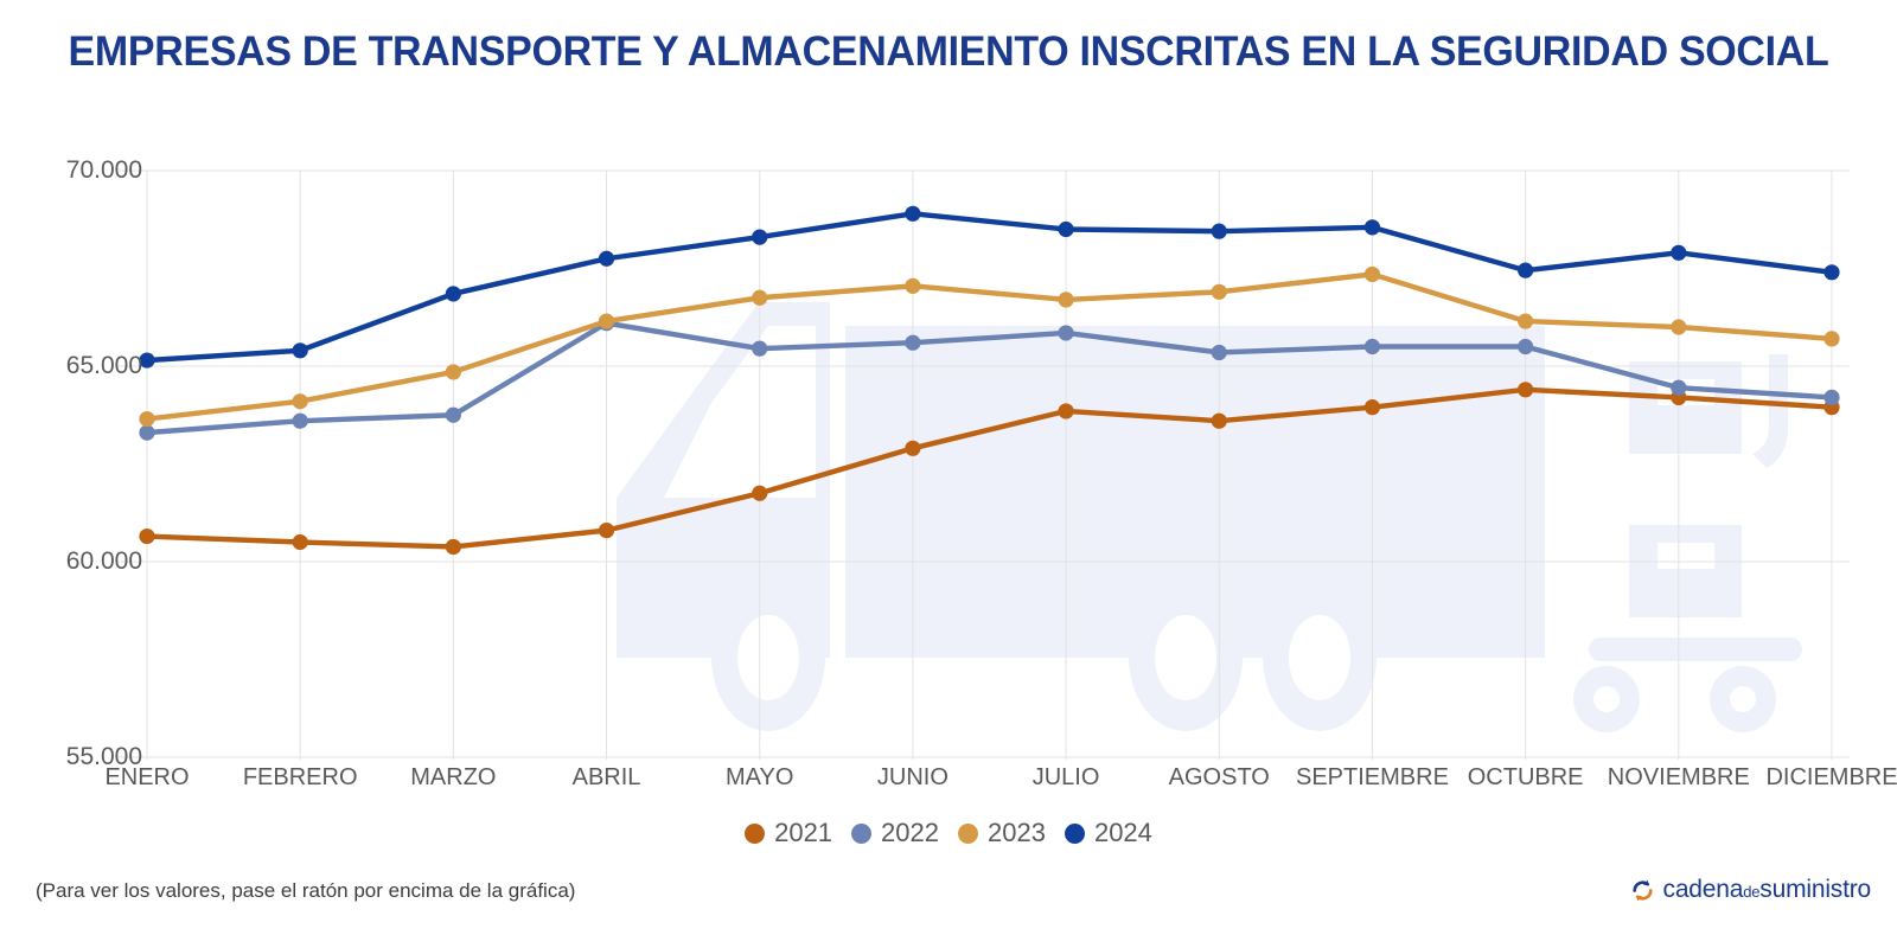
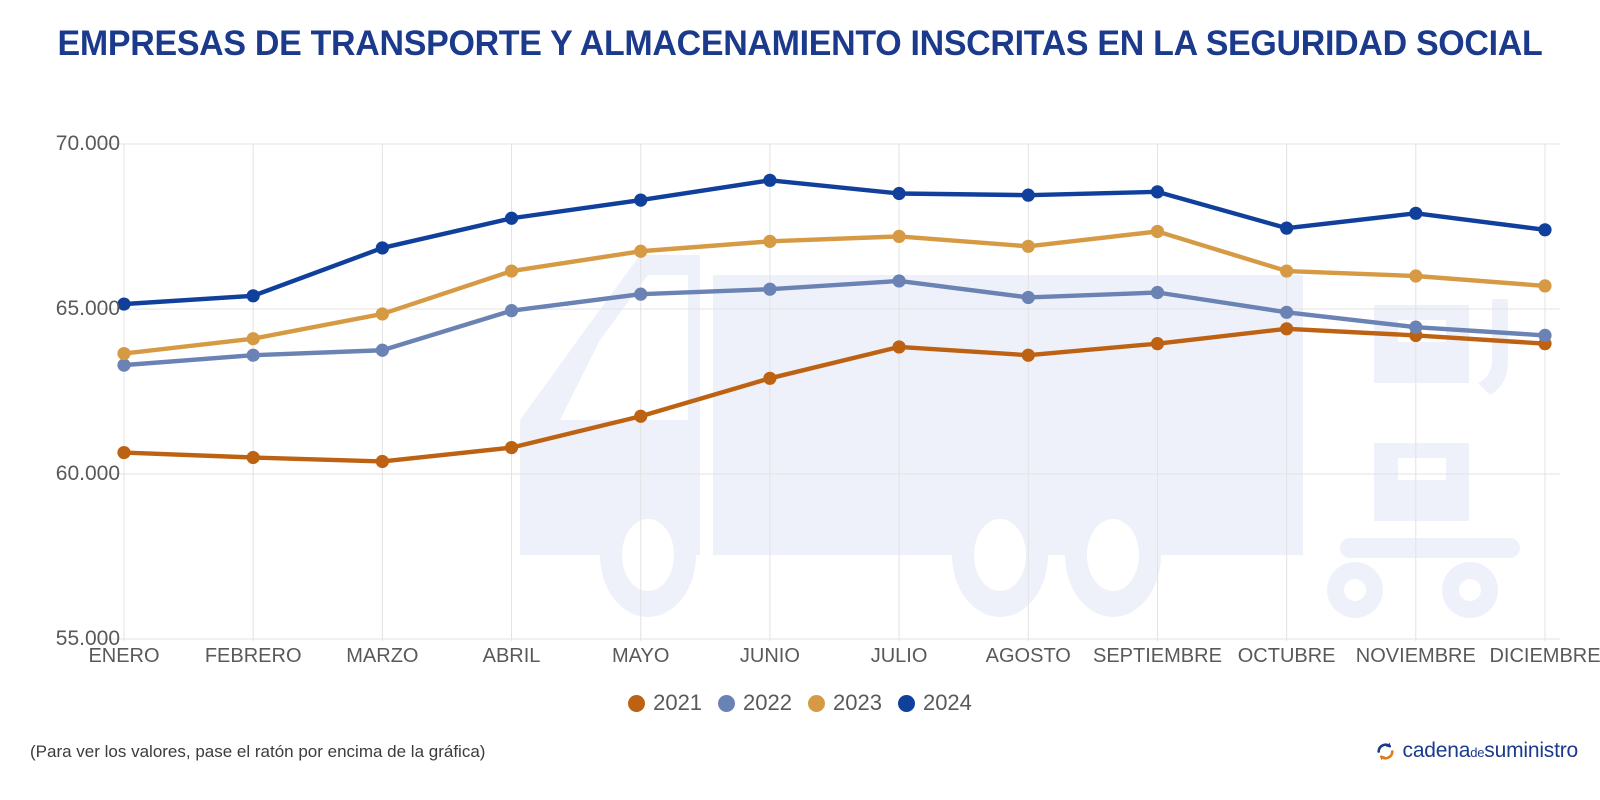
2022/ABRIL: 66100 -> 65000
2023/JULIO: 66700 -> 67200
2022/OCTUBRE: 65500 -> 64900
